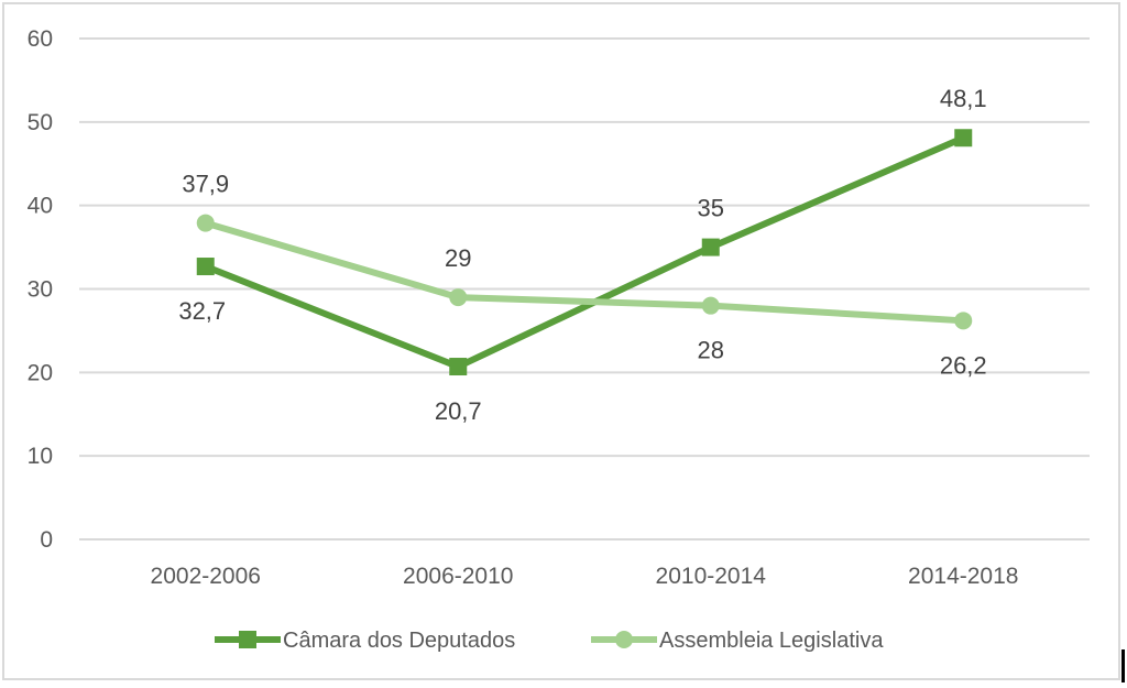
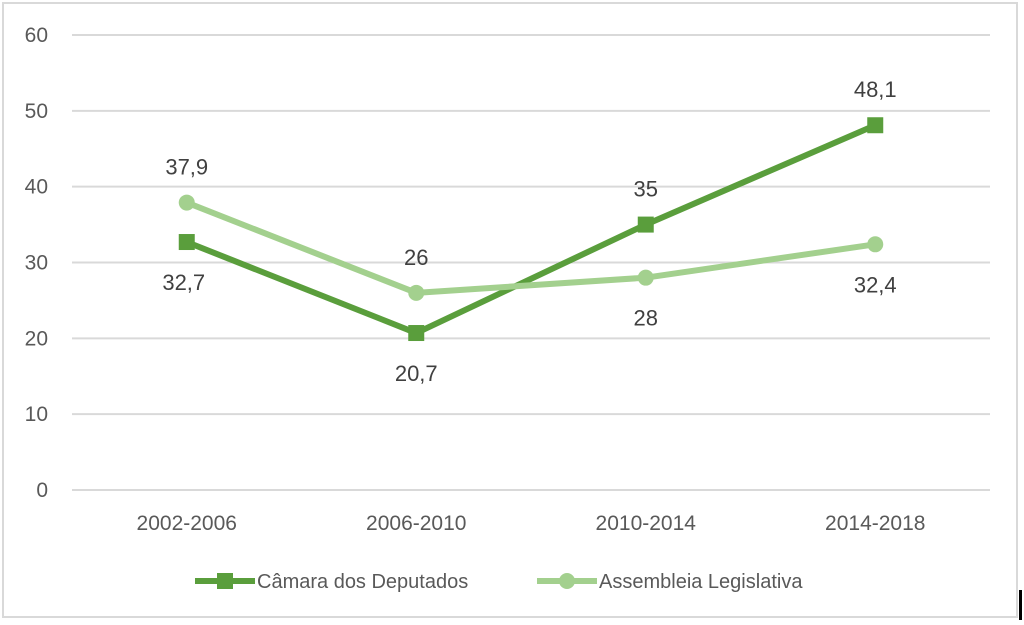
Assembleia Legislativa/2006-2010: 29 -> 26
Assembleia Legislativa/2014-2018: 26,2 -> 32,4
